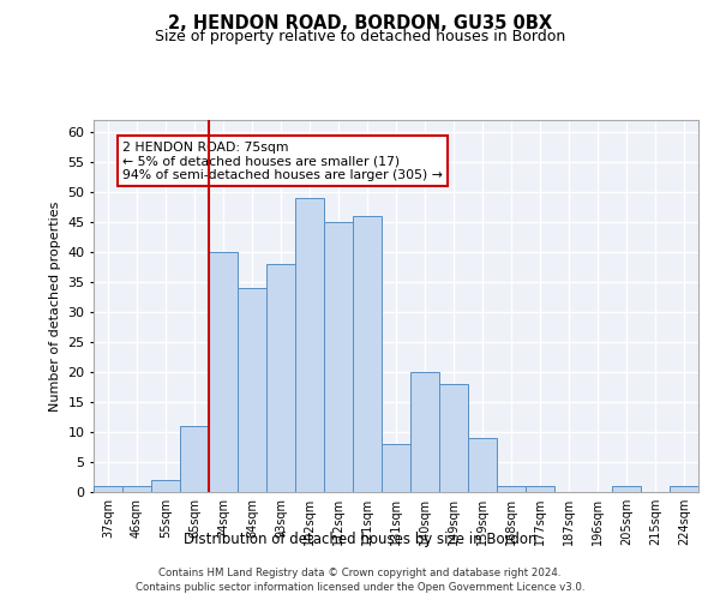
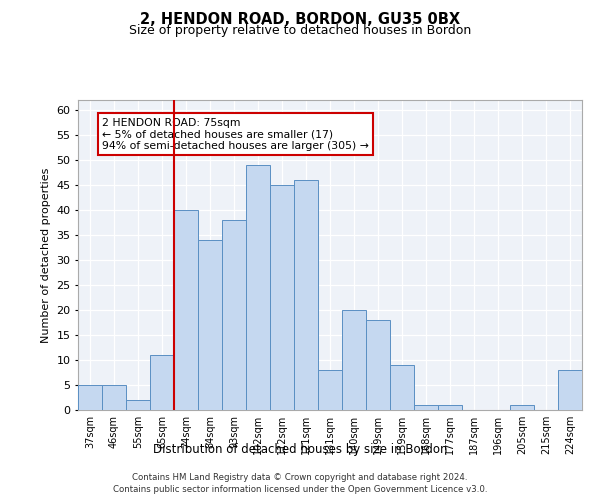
37sqm: 1 -> 5
46sqm: 1 -> 5
224sqm: 1 -> 8
